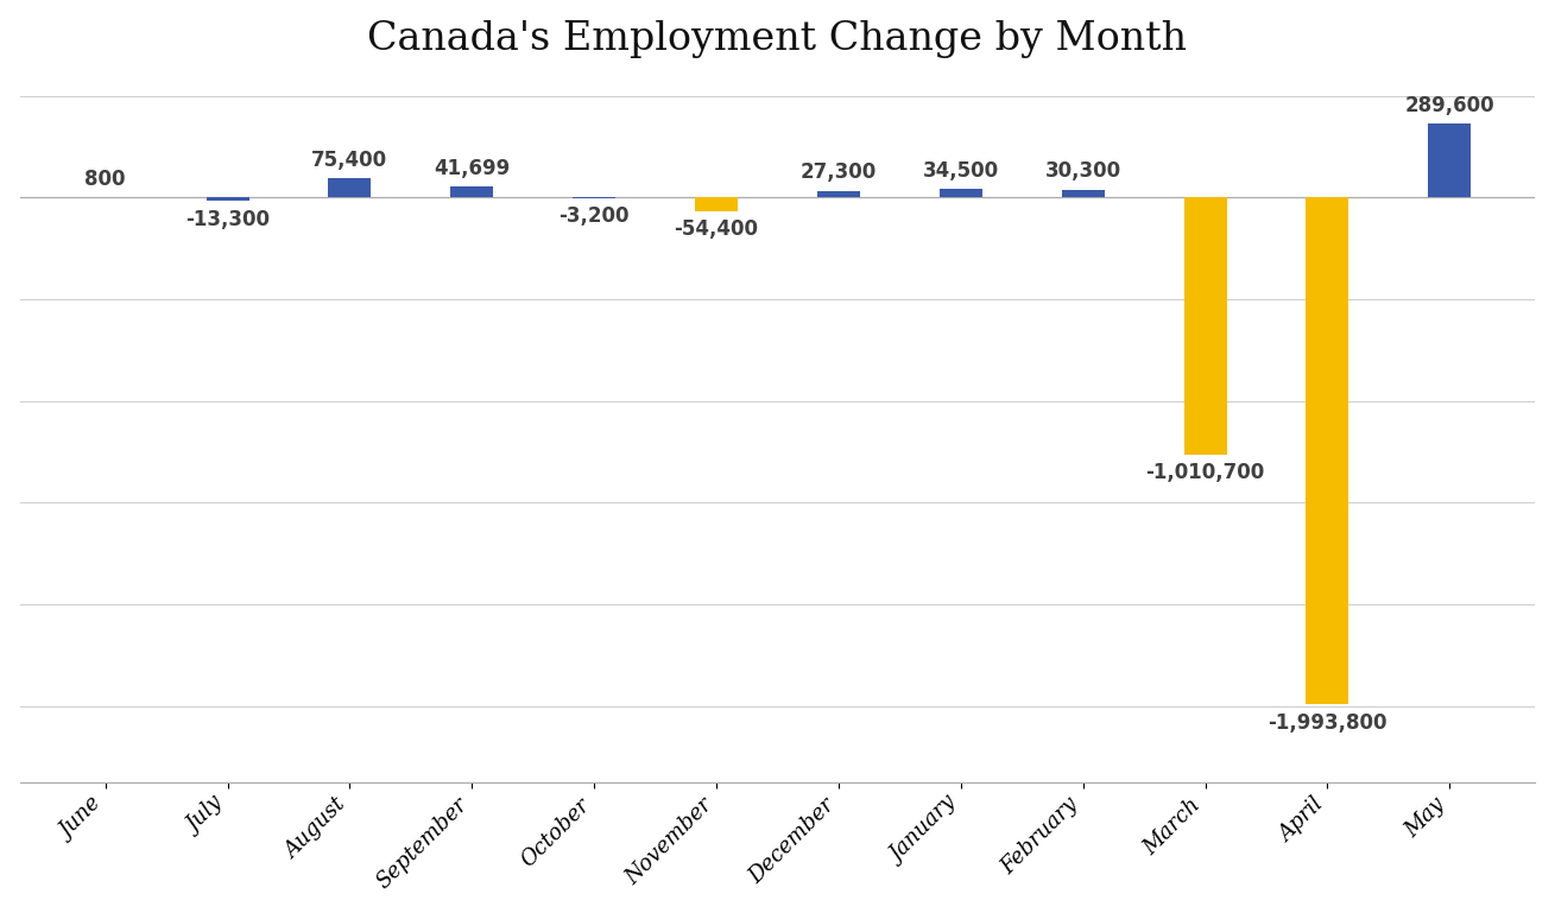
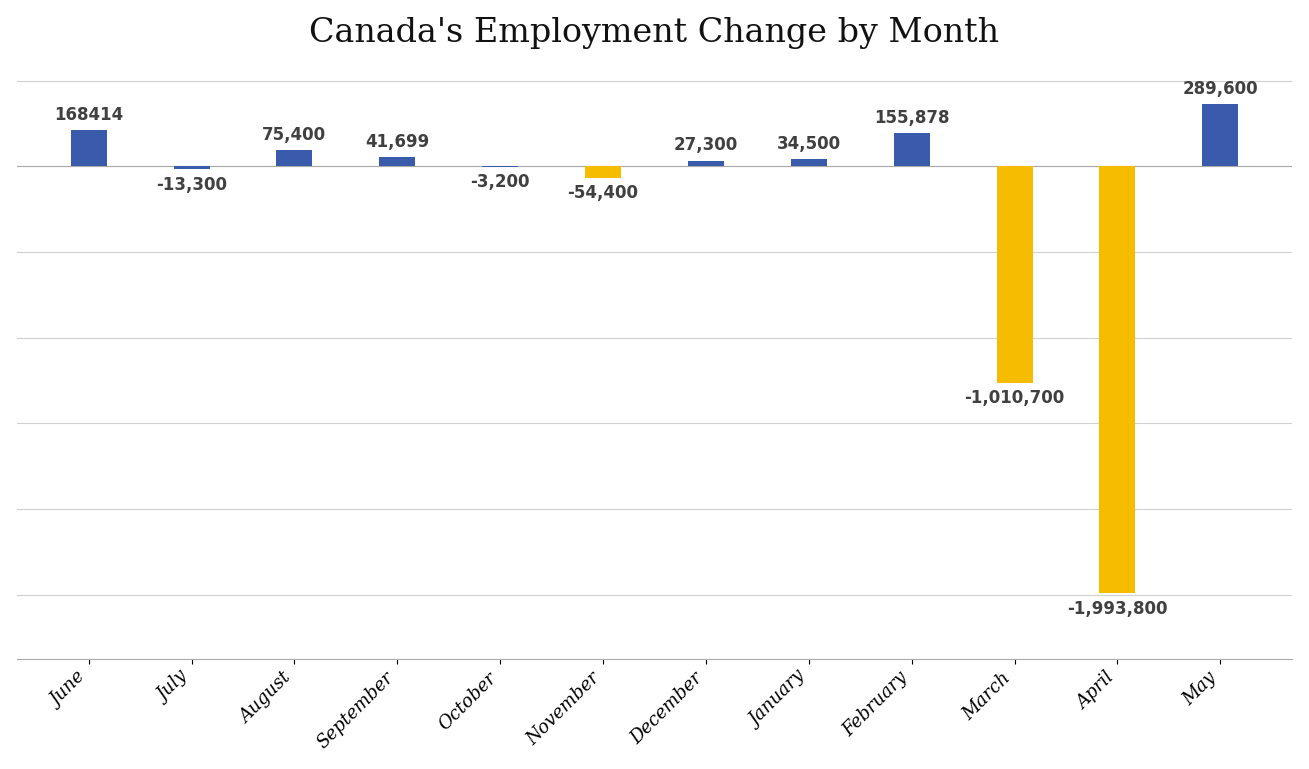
June: 800 -> 168414
February: 30,300 -> 155,878
